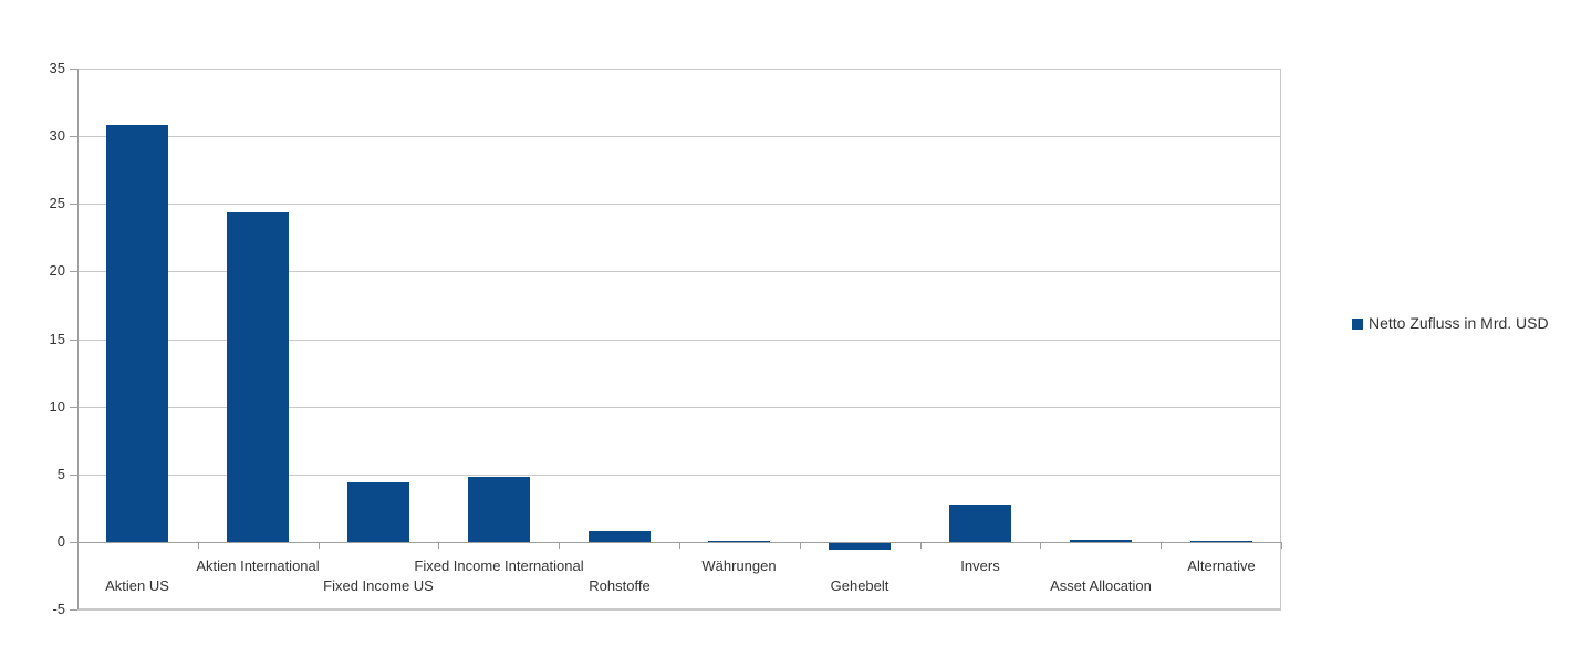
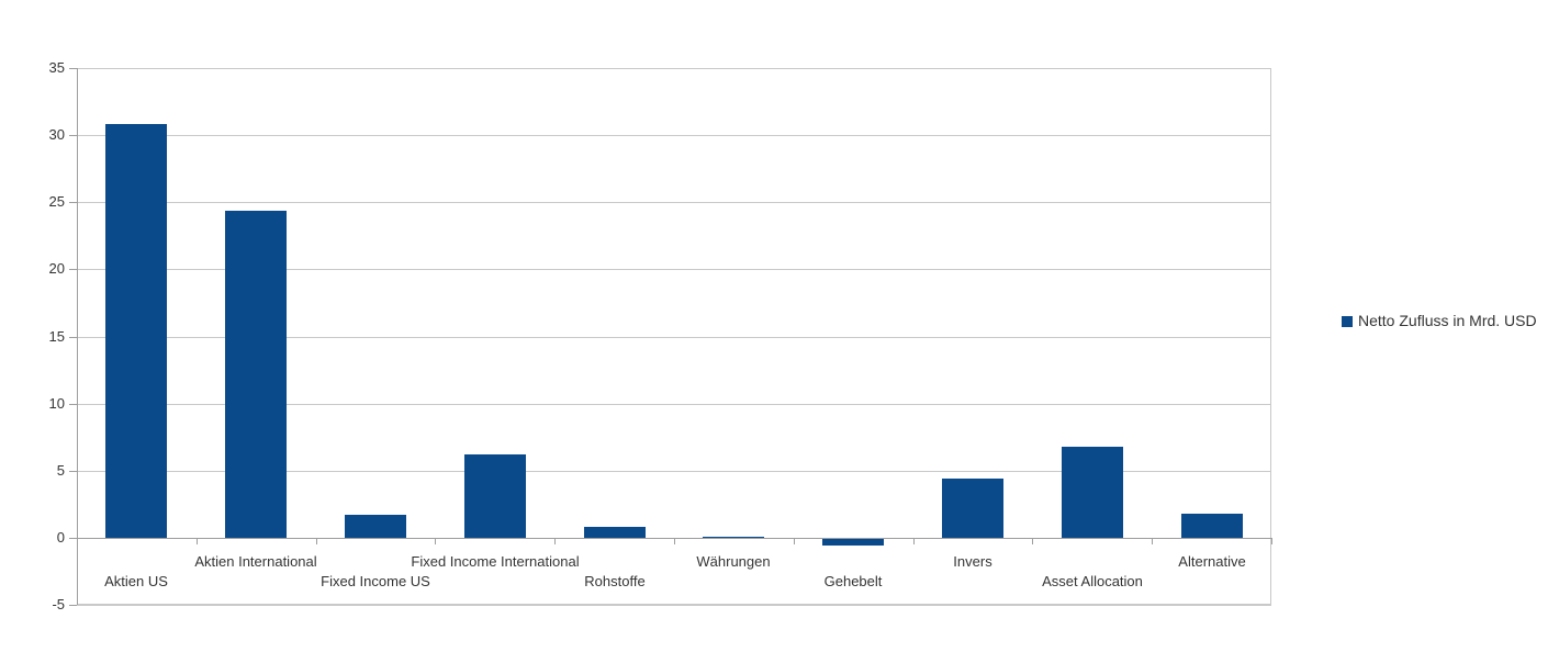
Fixed Income US: 4.4 -> 1.7
Fixed Income International: 4.8 -> 6.2
Invers: 2.7 -> 4.4
Asset Allocation: 0.1 -> 6.8
Alternative: 0.1 -> 1.8
